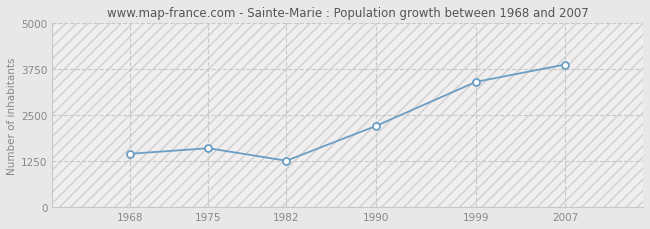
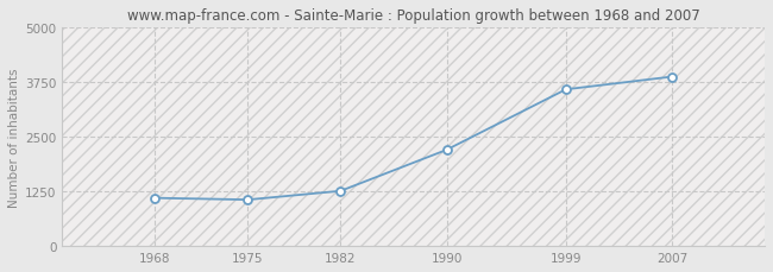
1968: 1450 -> 1100
1975: 1600 -> 1060
1999: 3400 -> 3580
